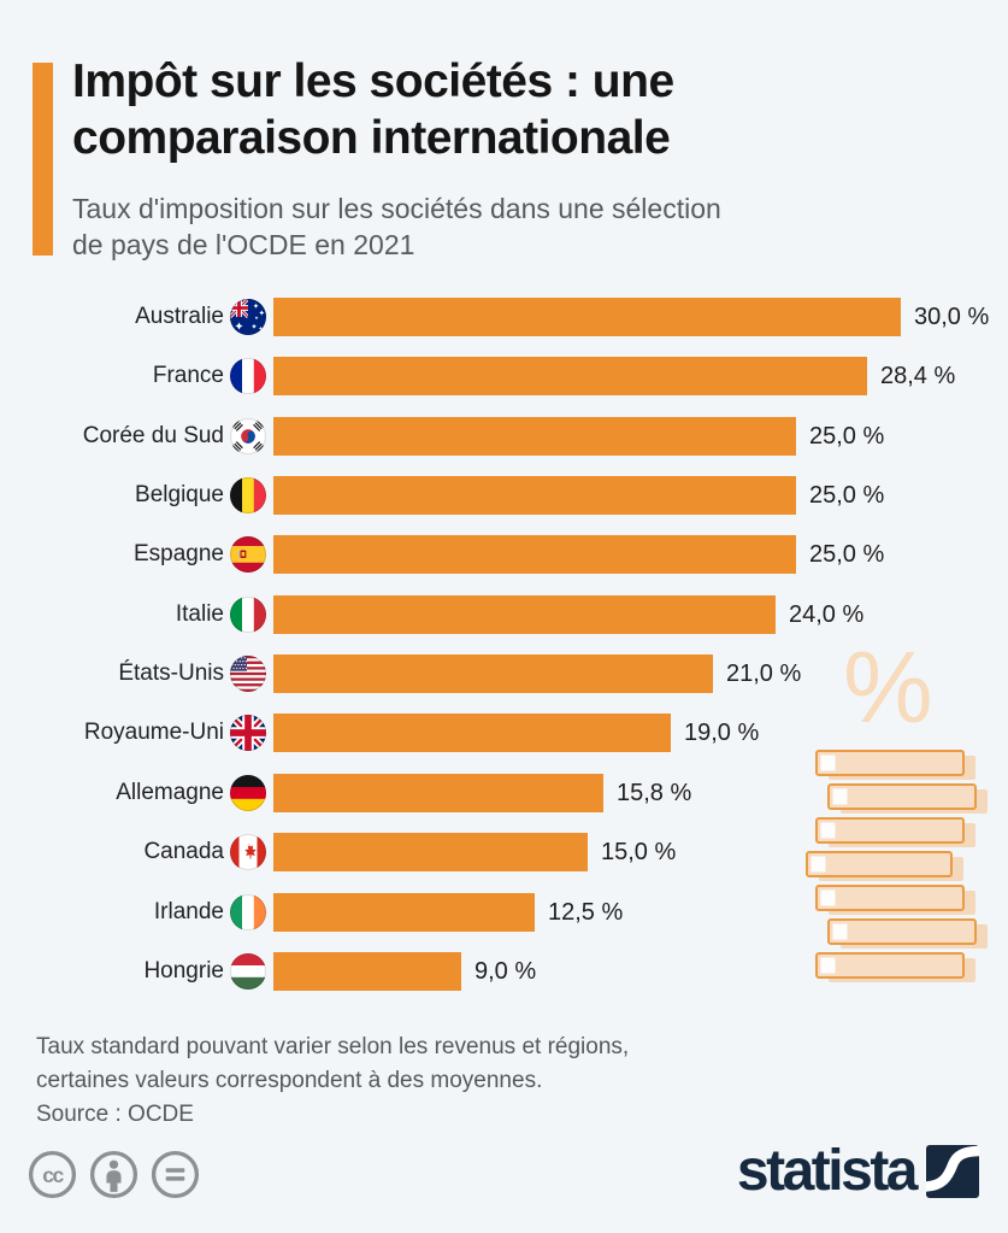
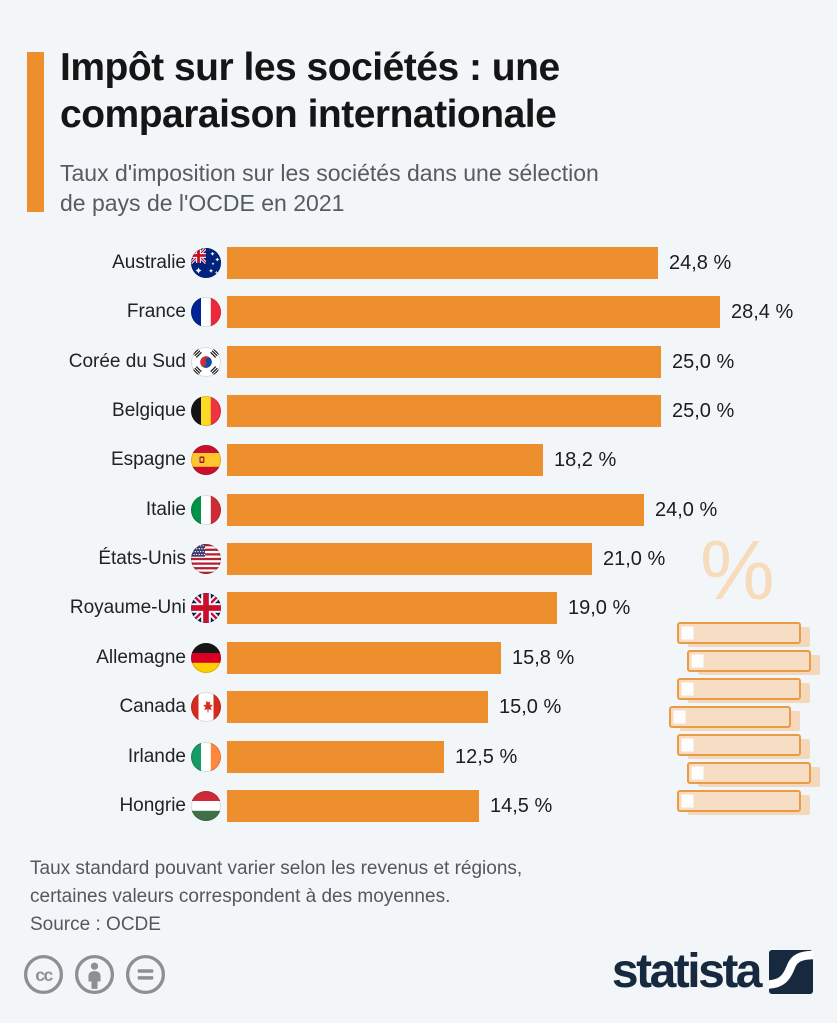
Australie: 30,0 -> 24,8
Espagne: 25,0 -> 18,2
Hongrie: 9,0 -> 14,5
